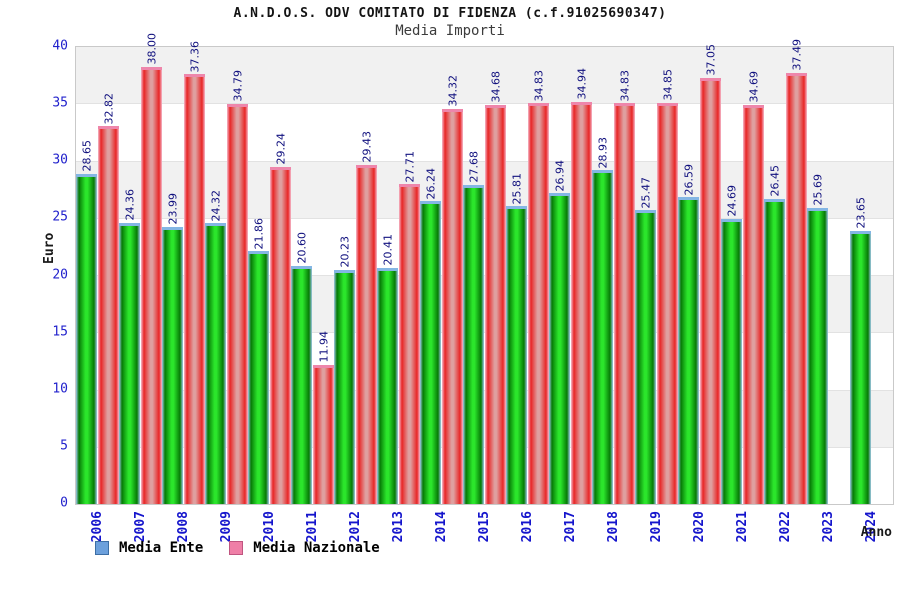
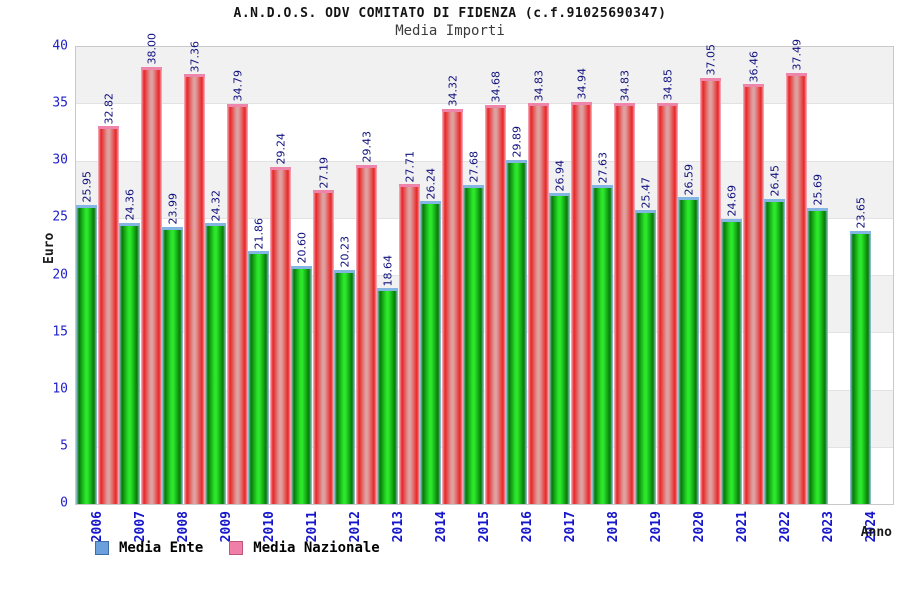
Media Ente/2006: 28.65 -> 25.95
Media Nazionale/2011: 11.94 -> 27.19
Media Ente/2013: 20.41 -> 18.64
Media Ente/2016: 25.81 -> 29.89
Media Ente/2018: 28.93 -> 27.63
Media Nazionale/2021: 34.69 -> 36.46
